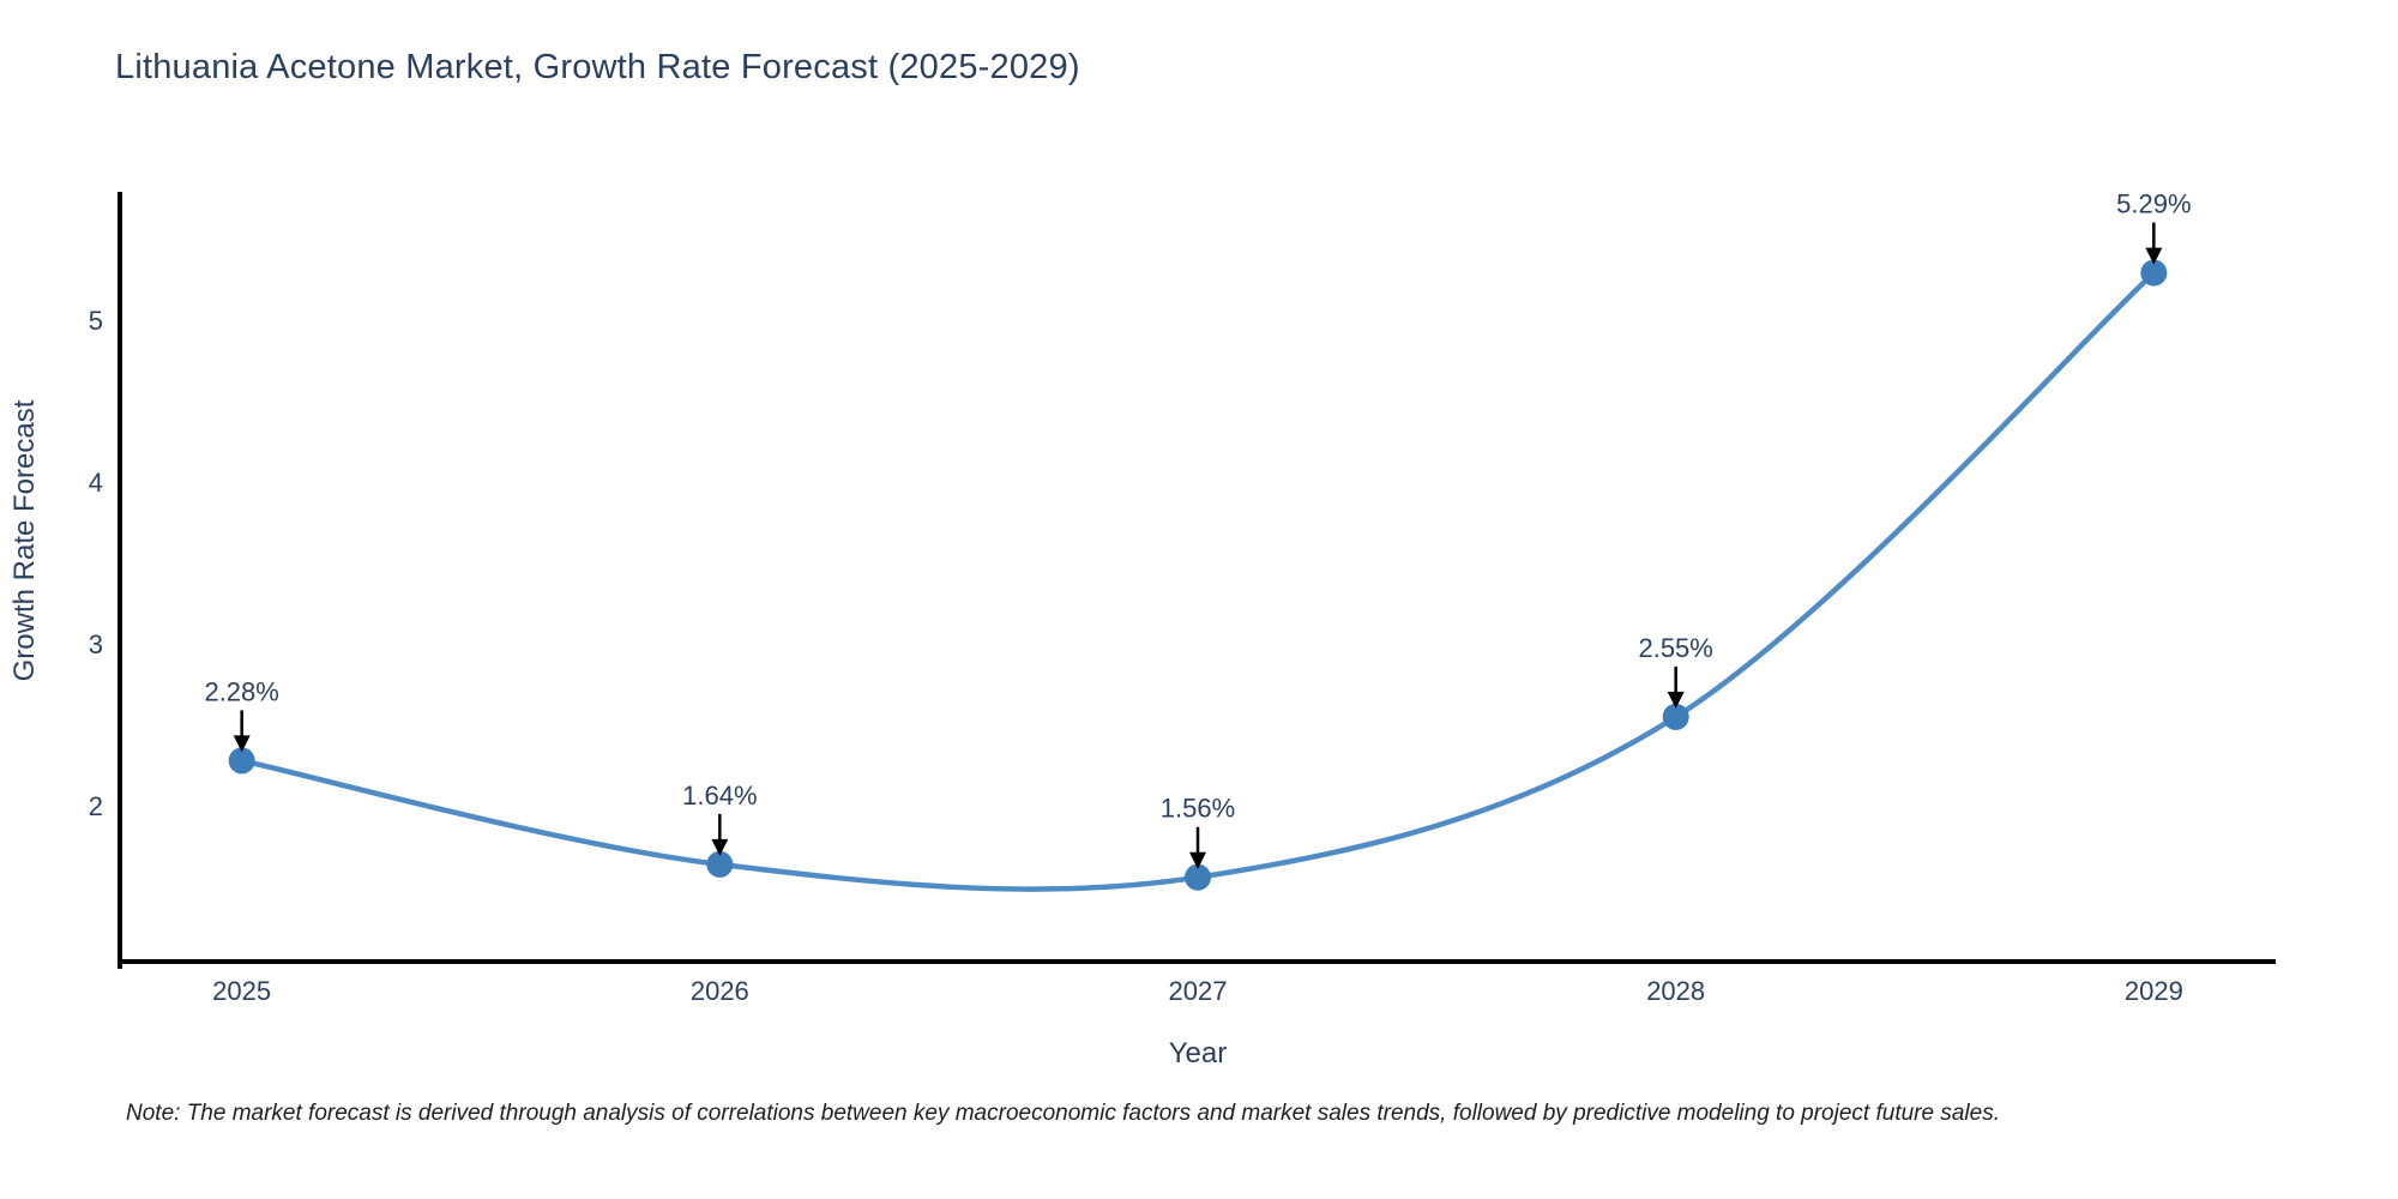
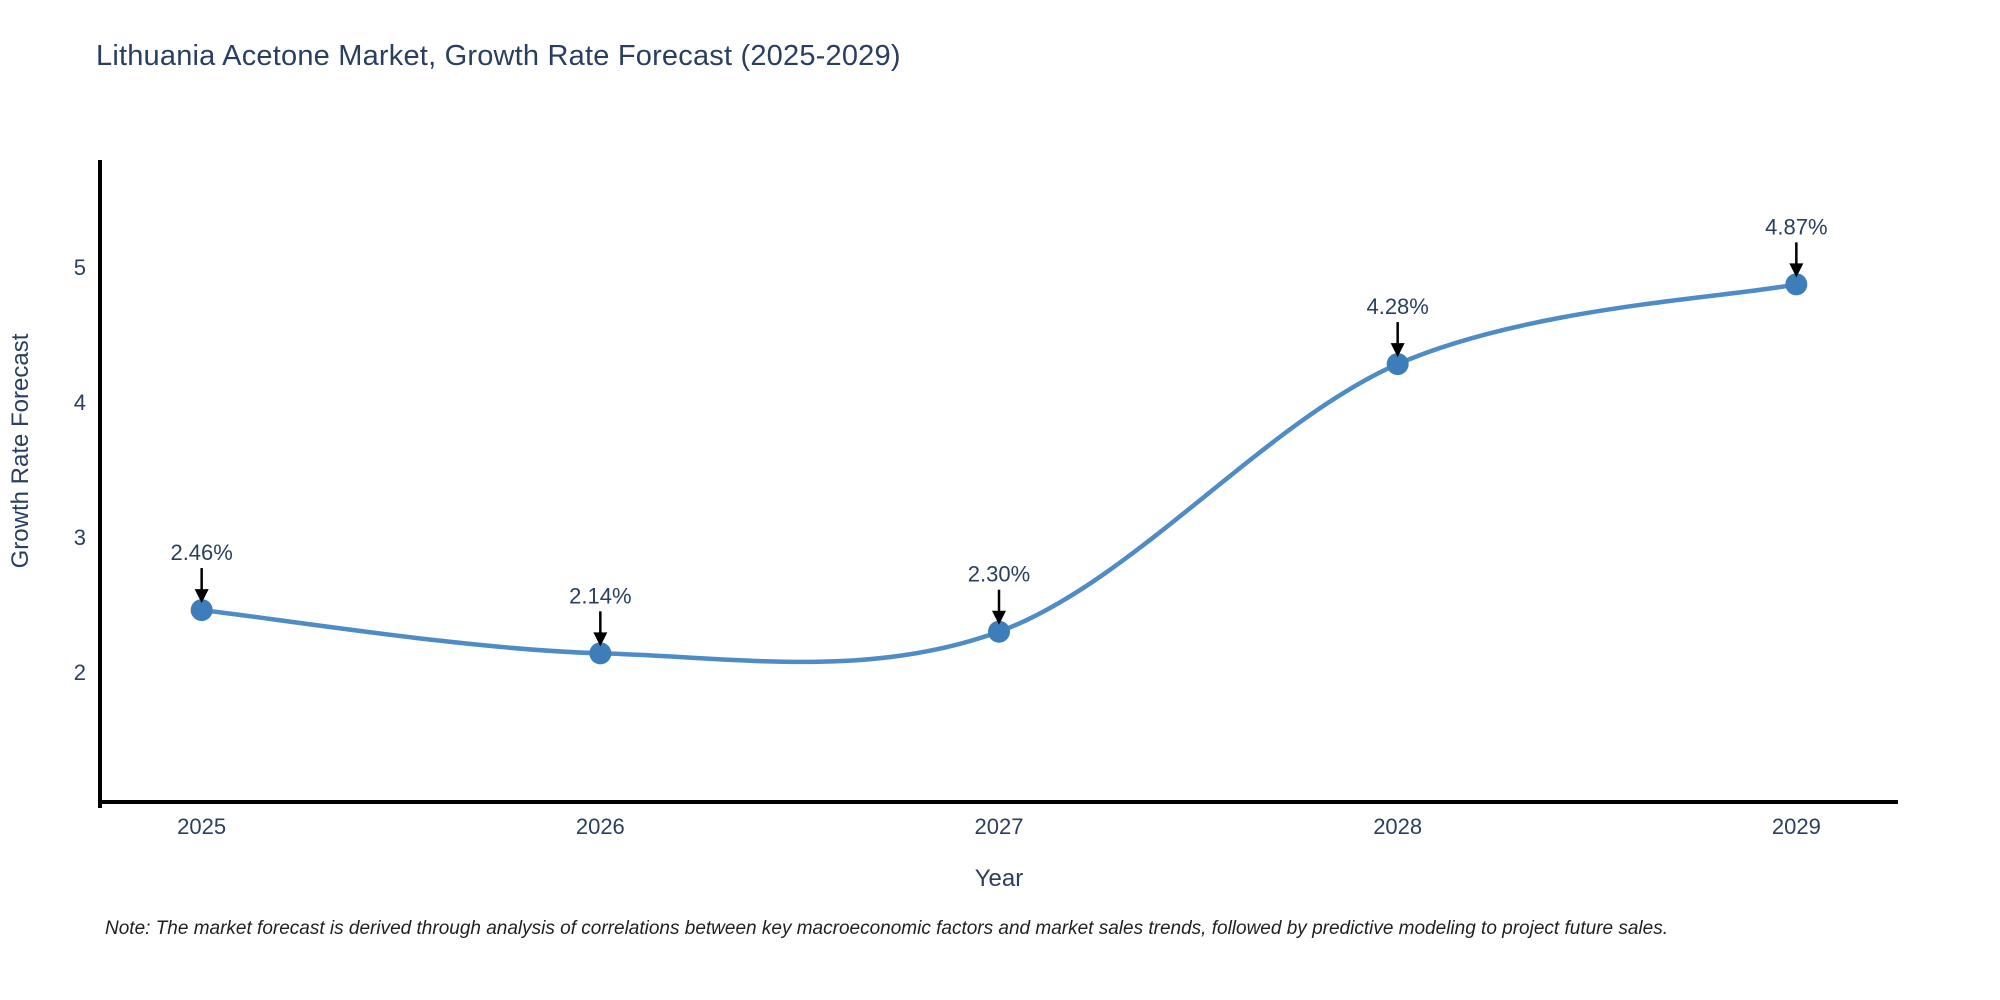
2025: 2.28% -> 2.46%
2026: 1.64% -> 2.14%
2027: 1.56% -> 2.30%
2028: 2.55% -> 4.28%
2029: 5.29% -> 4.87%
